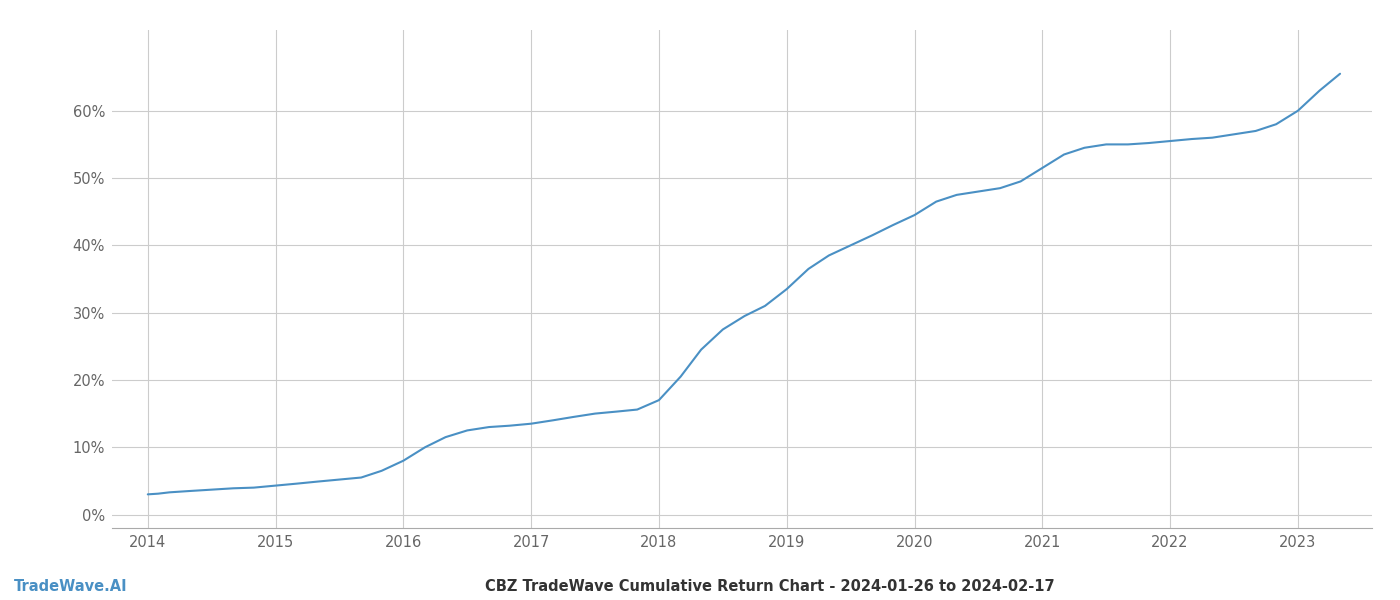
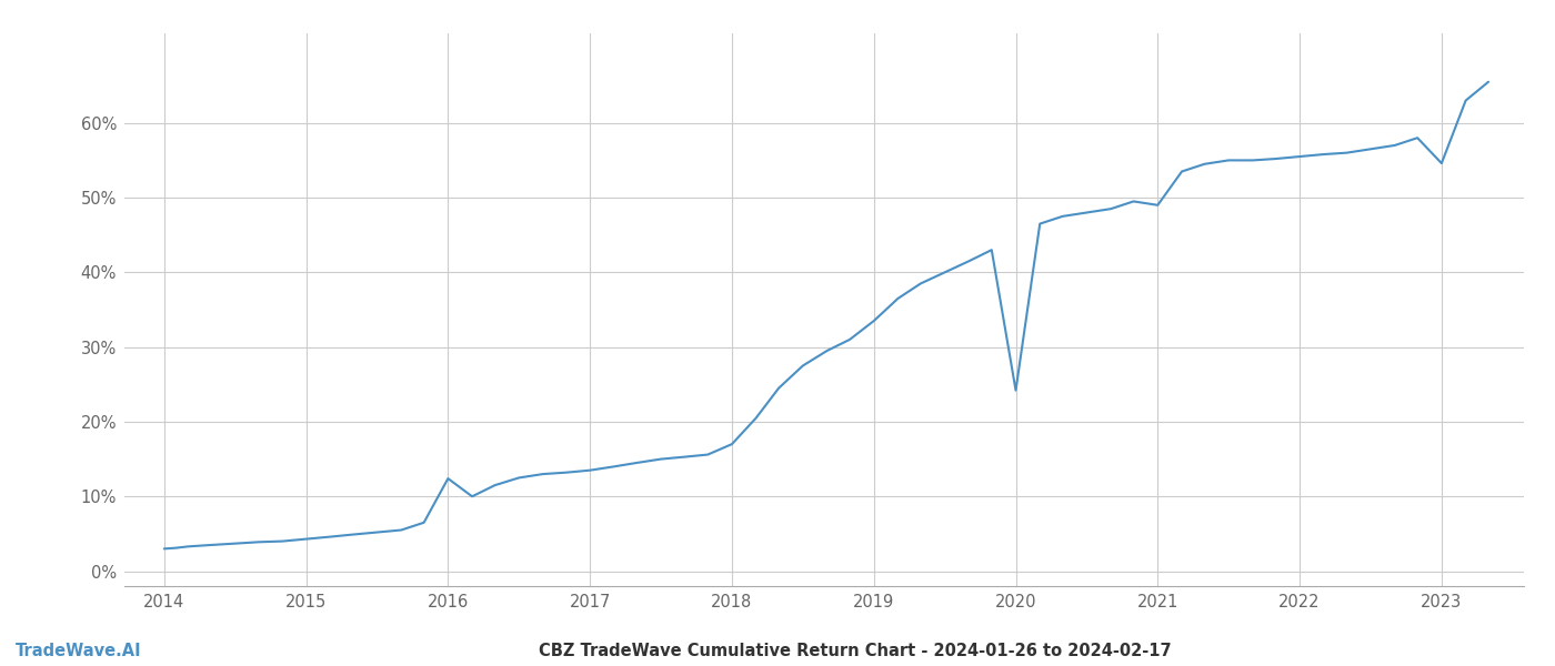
2016: 8.0% -> 12.4%
2020: 44.5% -> 24.2%
2021: 51.5% -> 49.0%
2023: 60.0% -> 54.6%
